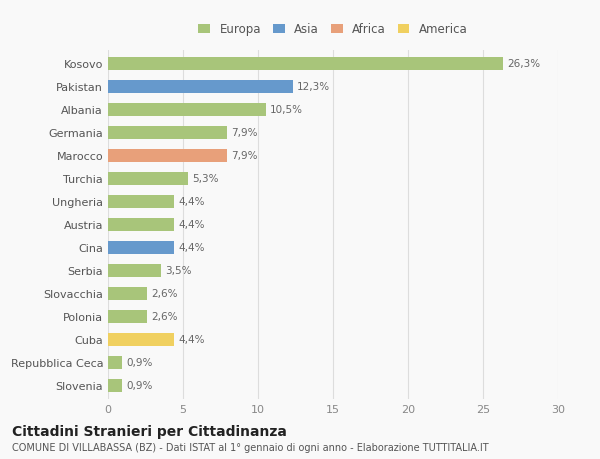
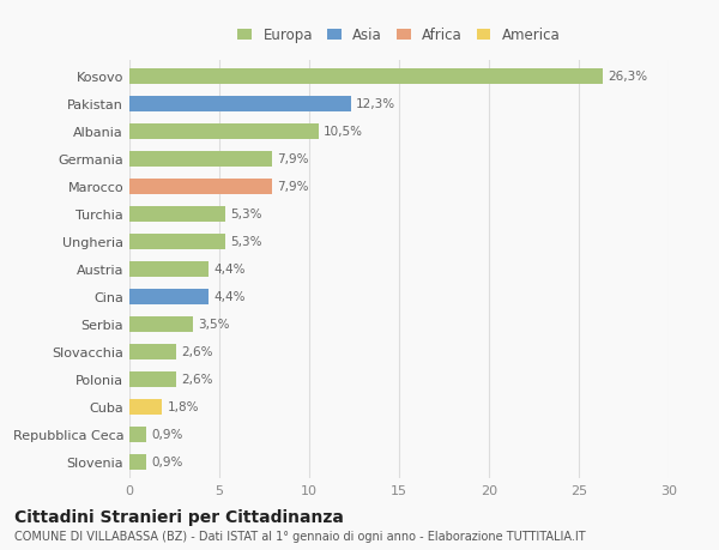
Ungheria: 4,4% -> 5,3%
Cuba: 4,4% -> 1,8%
